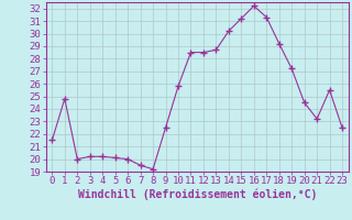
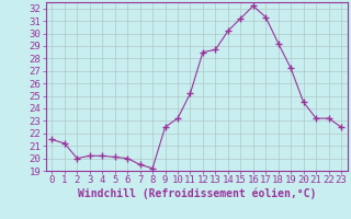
1: 24.8 -> 21.2
10: 25.8 -> 23.2
11: 28.5 -> 25.2
22: 25.5 -> 23.2
